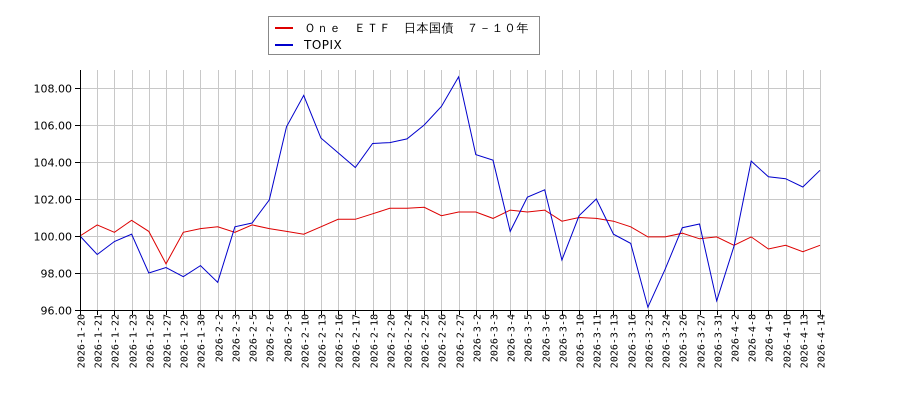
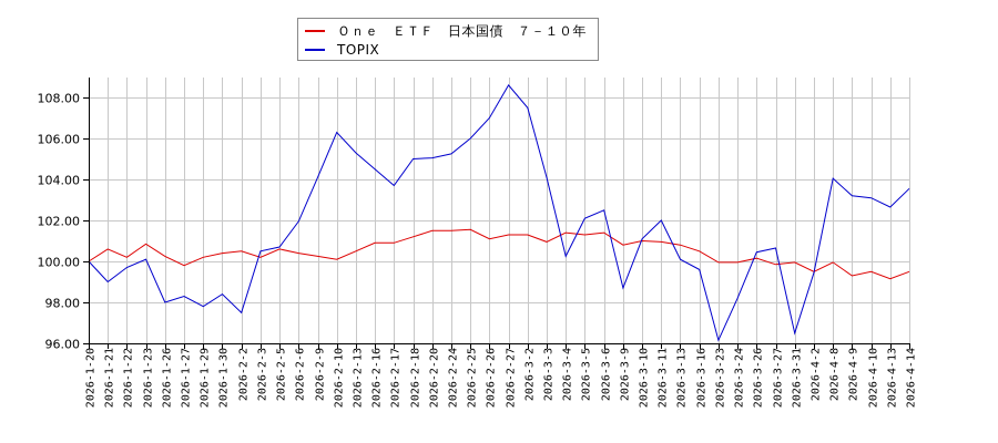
Ｏｎｅ ＥＴＦ 日本国債 ７－１０年/2026-1-27: 98.5 -> 99.8
TOPIX/2026-2-9: 105.9 -> 104.1
TOPIX/2026-2-10: 107.6 -> 106.3
TOPIX/2026-3-2: 104.4 -> 107.5
